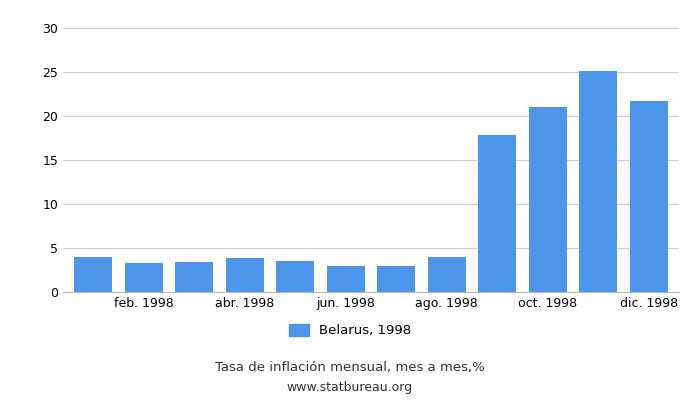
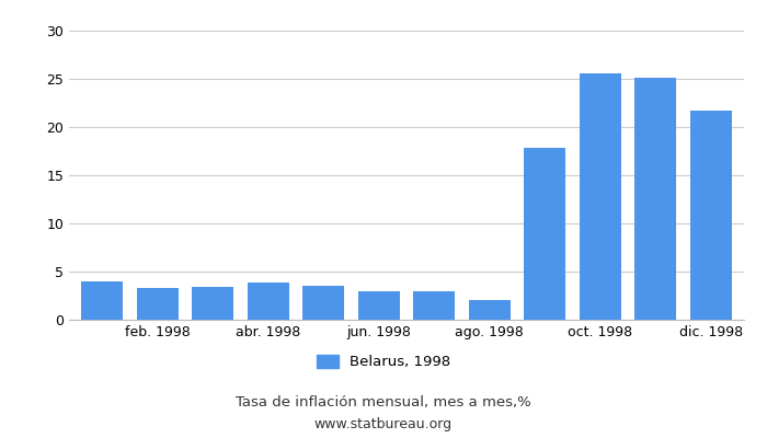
ago. 1998: 4.0 -> 2.0
oct. 1998: 21.0 -> 25.6
